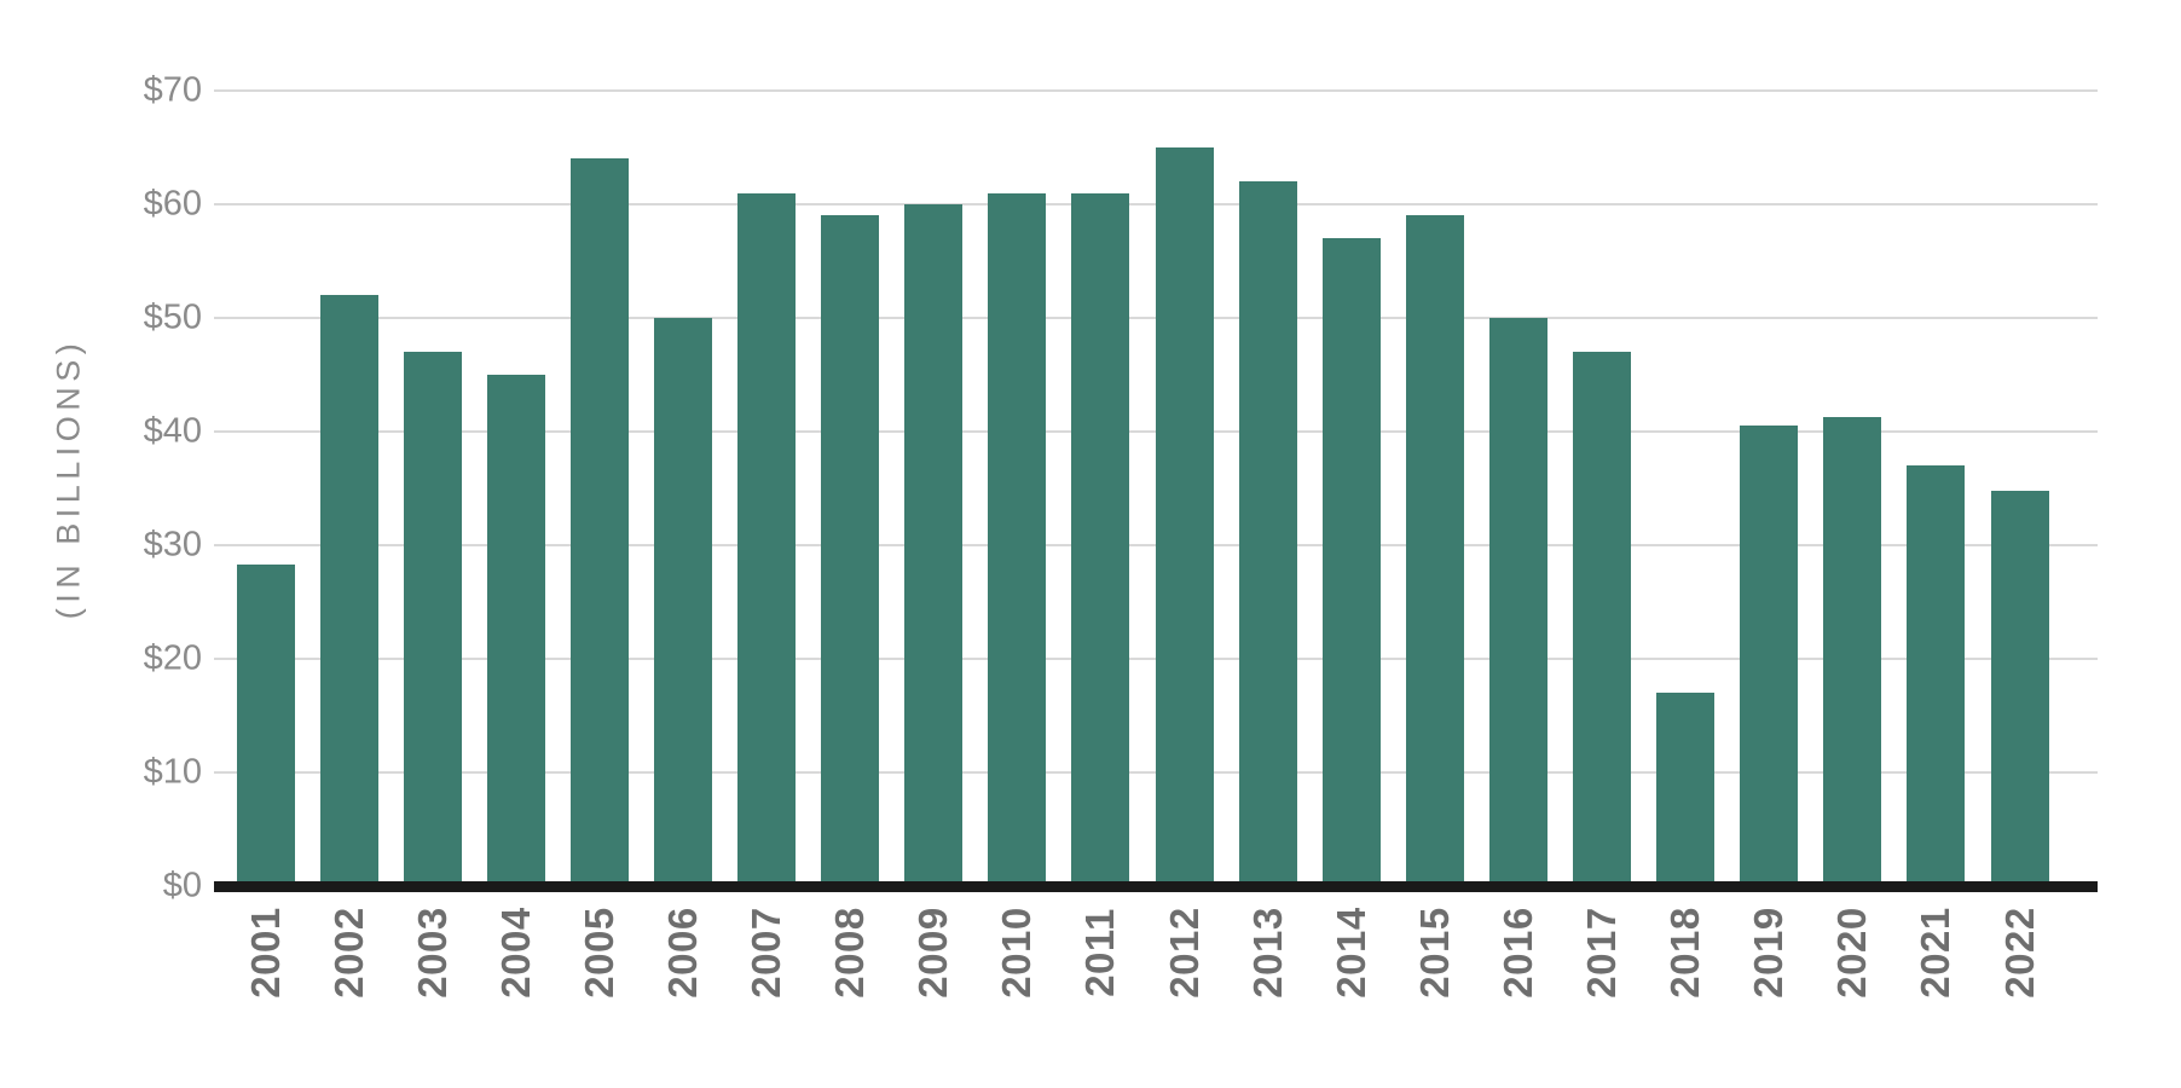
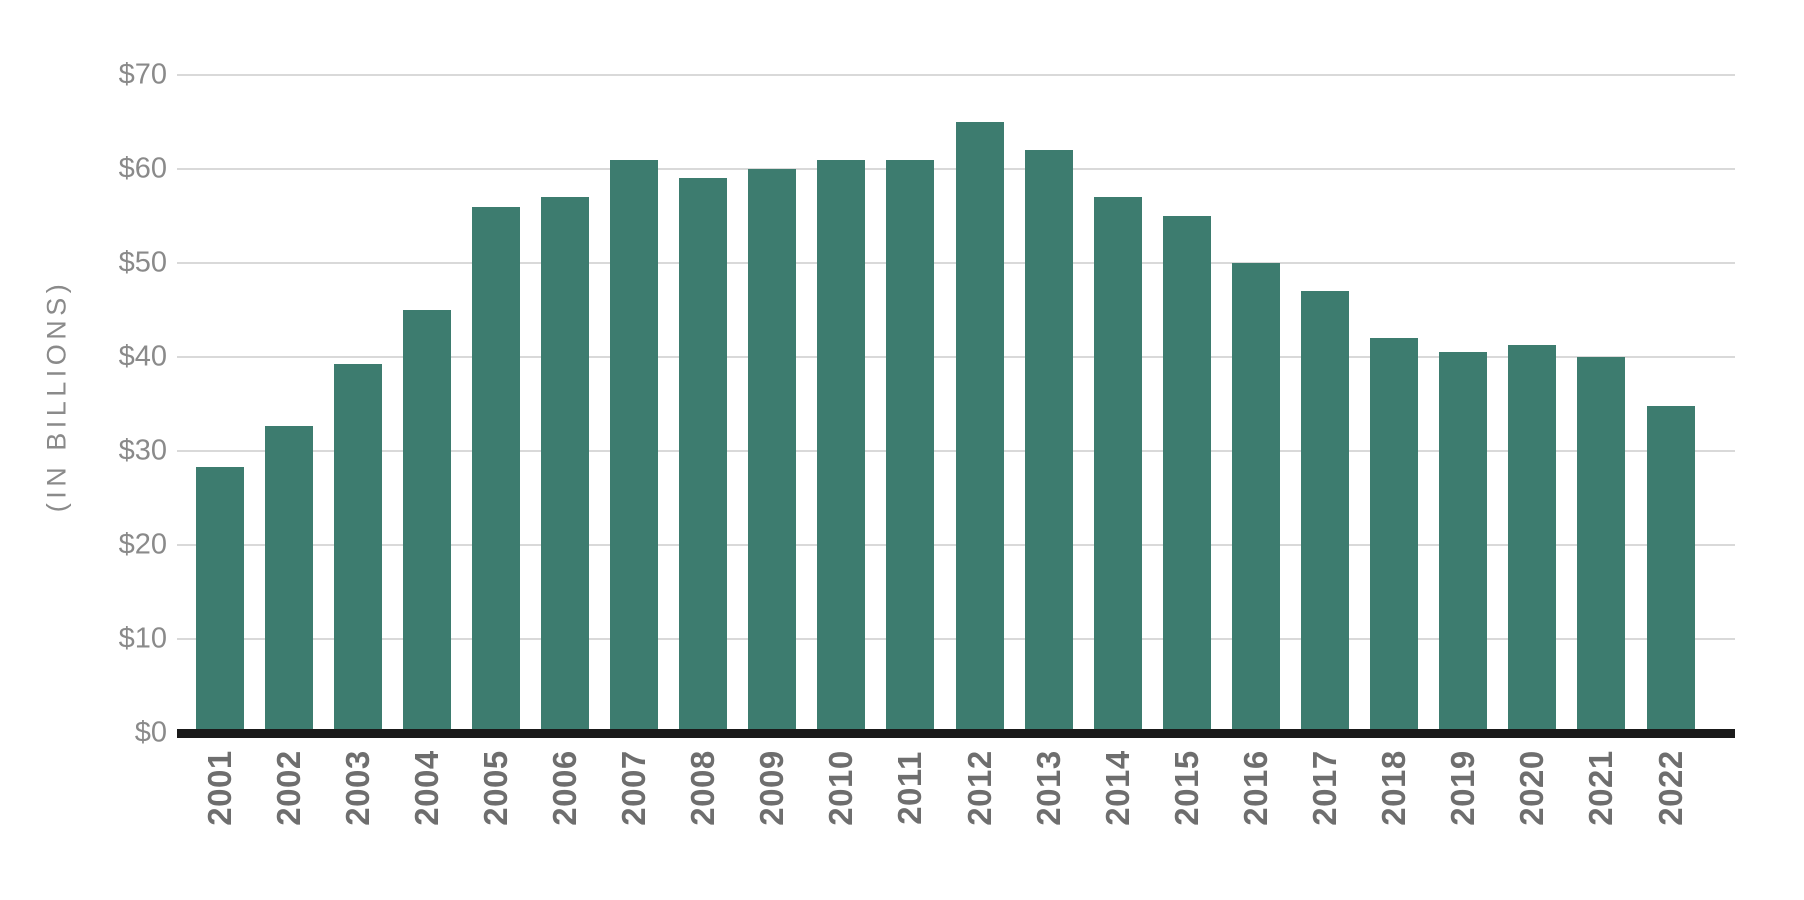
2002: $52 -> $33
2003: $47 -> $39
2005: $64 -> $56
2006: $50 -> $57
2015: $59 -> $55
2018: $17 -> $42
2021: $37 -> $40
